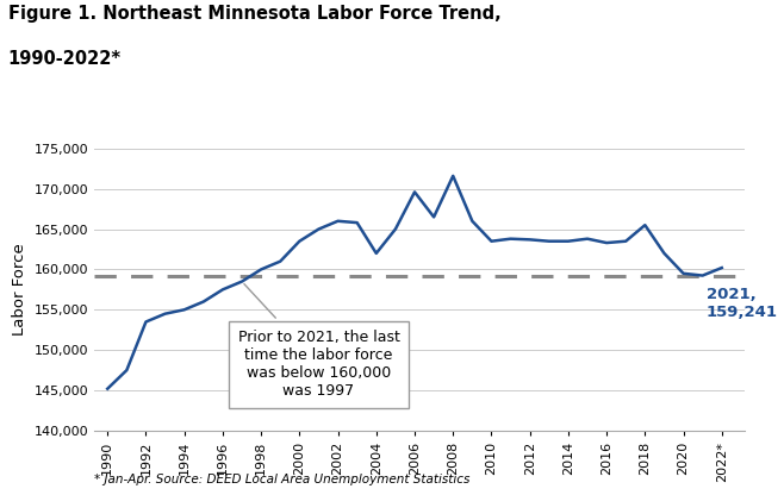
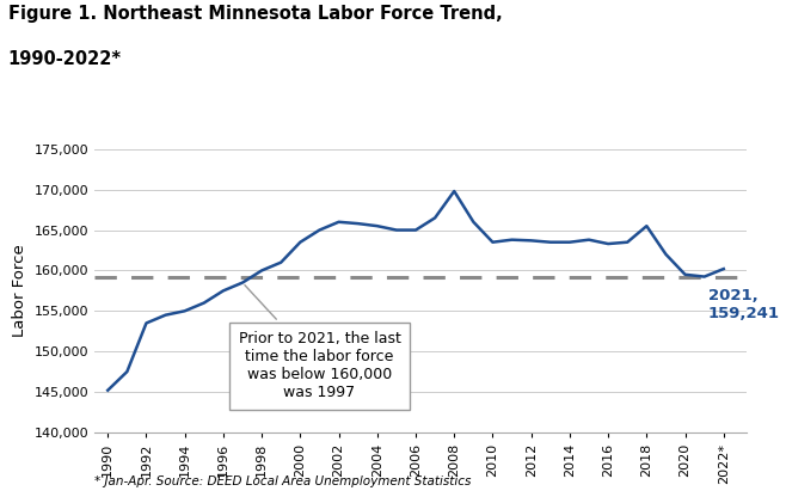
2004: 162,000 -> 165,500
2006: 169,600 -> 165,000
2008: 171,600 -> 169,800
